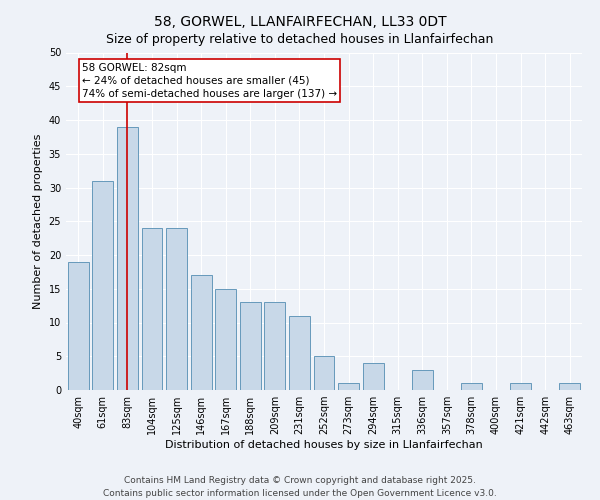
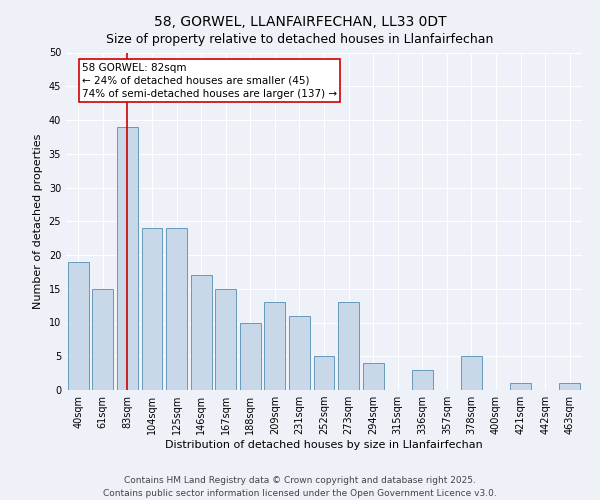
61sqm: 31 -> 15
188sqm: 13 -> 10
273sqm: 1 -> 13
378sqm: 1 -> 5
